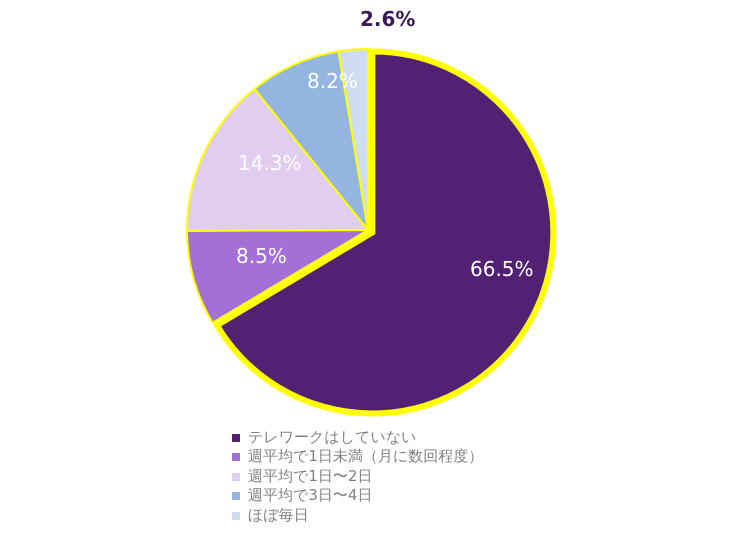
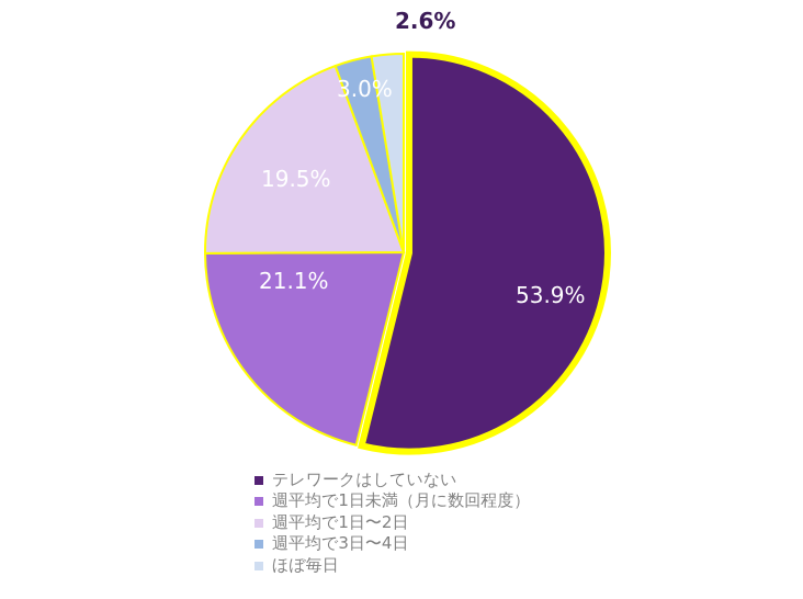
テレワークはしていない: 66.5% -> 53.9%
週平均で1日未満（月に数回程度）: 8.5% -> 21.1%
週平均で1日〜2日: 14.3% -> 19.5%
週平均で3日〜4日: 8.2% -> 3.0%
